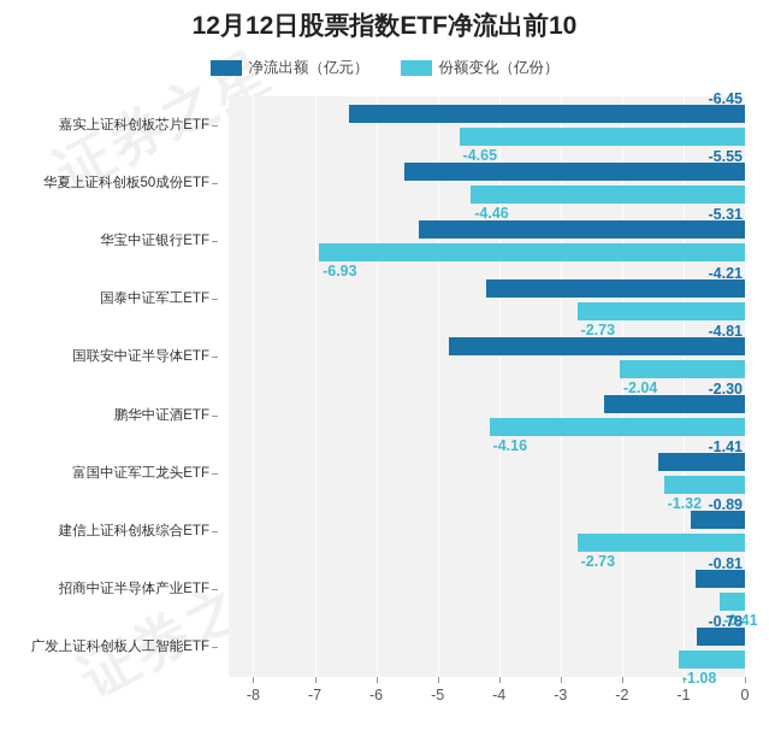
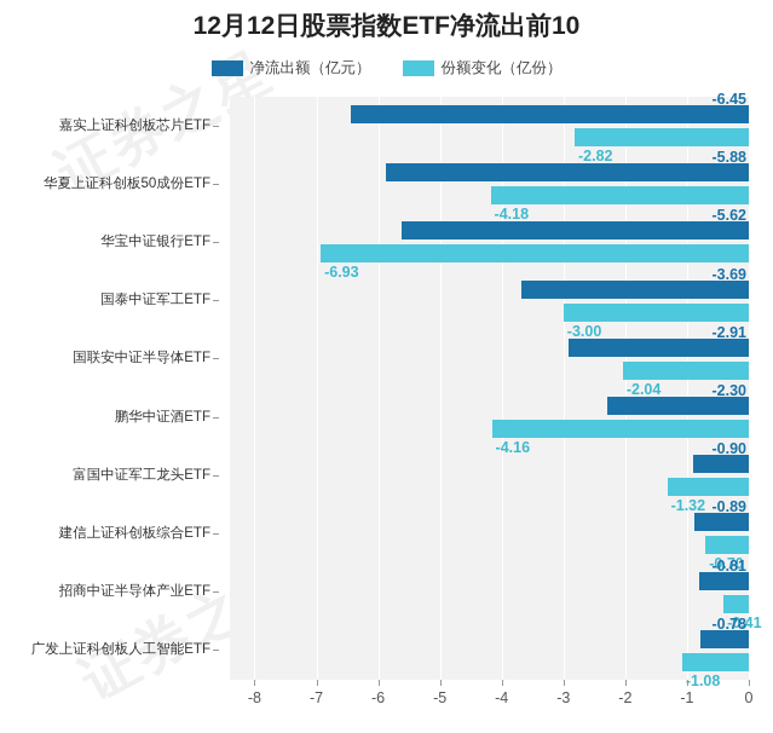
份额变化（亿份）/嘉实上证科创板芯片ETF: -4.65 -> -2.82
净流出额（亿元）/华夏上证科创板50成份ETF: -5.55 -> -5.88
份额变化（亿份）/华夏上证科创板50成份ETF: -4.46 -> -4.18
净流出额（亿元）/华宝中证银行ETF: -5.31 -> -5.62
净流出额（亿元）/国泰中证军工ETF: -4.21 -> -3.69
份额变化（亿份）/国泰中证军工ETF: -2.73 -> -3.00
净流出额（亿元）/国联安中证半导体ETF: -4.81 -> -2.91
净流出额（亿元）/富国中证军工龙头ETF: -1.41 -> -0.90
份额变化（亿份）/建信上证科创板综合ETF: -2.73 -> -0.70
